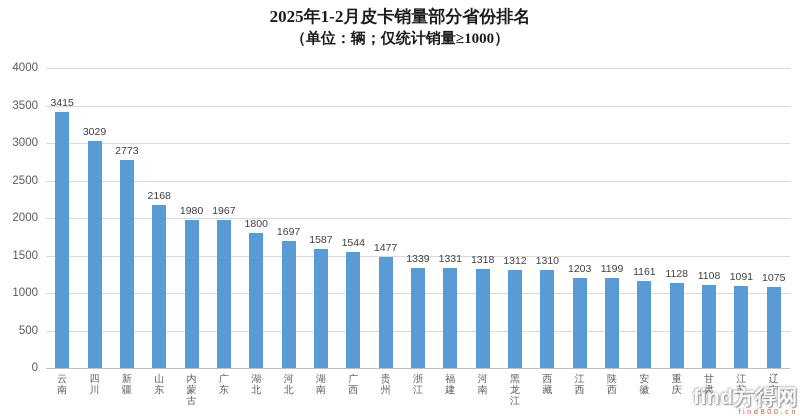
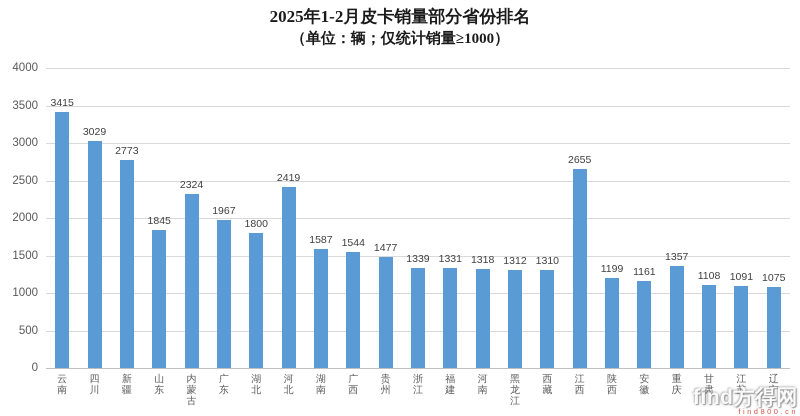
山东: 2168 -> 1845
内蒙古: 1980 -> 2324
河北: 1697 -> 2419
江西: 1203 -> 2655
重庆: 1128 -> 1357
